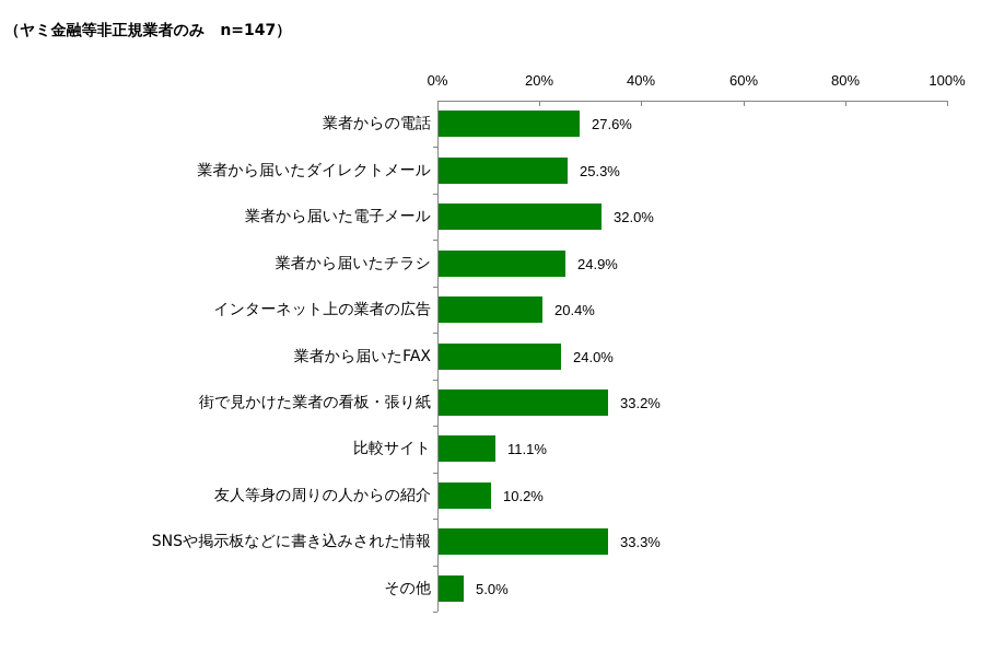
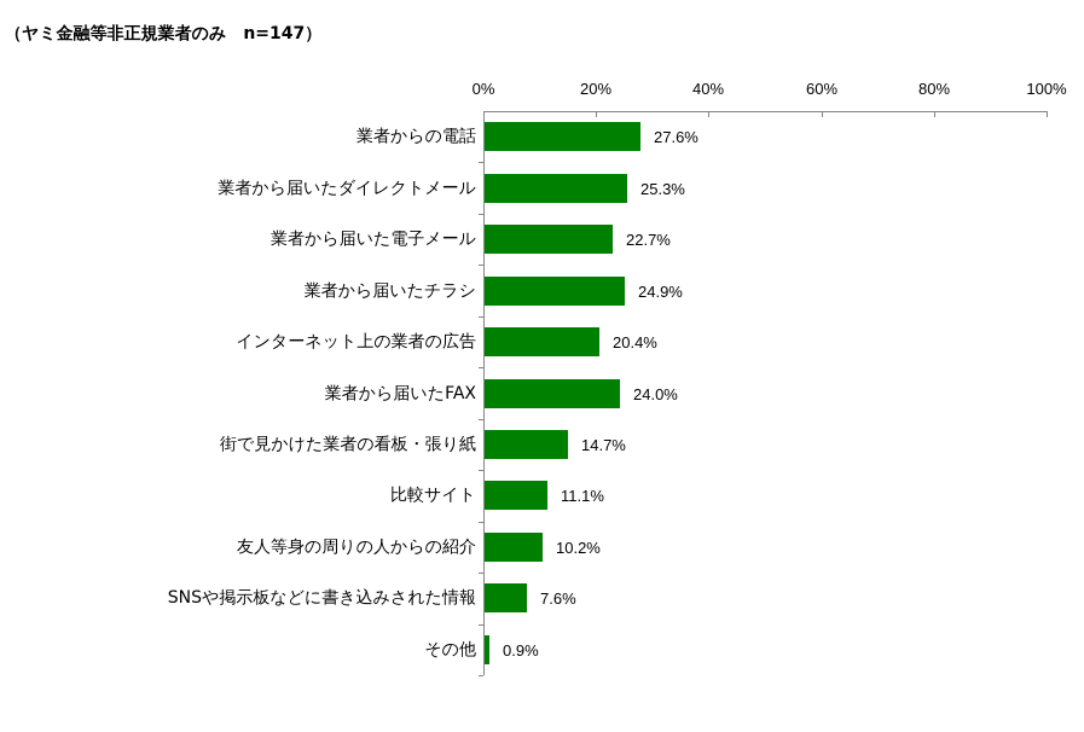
業者から届いた電子メール: 32.0% -> 22.7%
街で見かけた業者の看板・張り紙: 33.2% -> 14.7%
SNSや掲示板などに書き込みされた情報: 33.3% -> 7.6%
その他: 5.0% -> 0.9%
